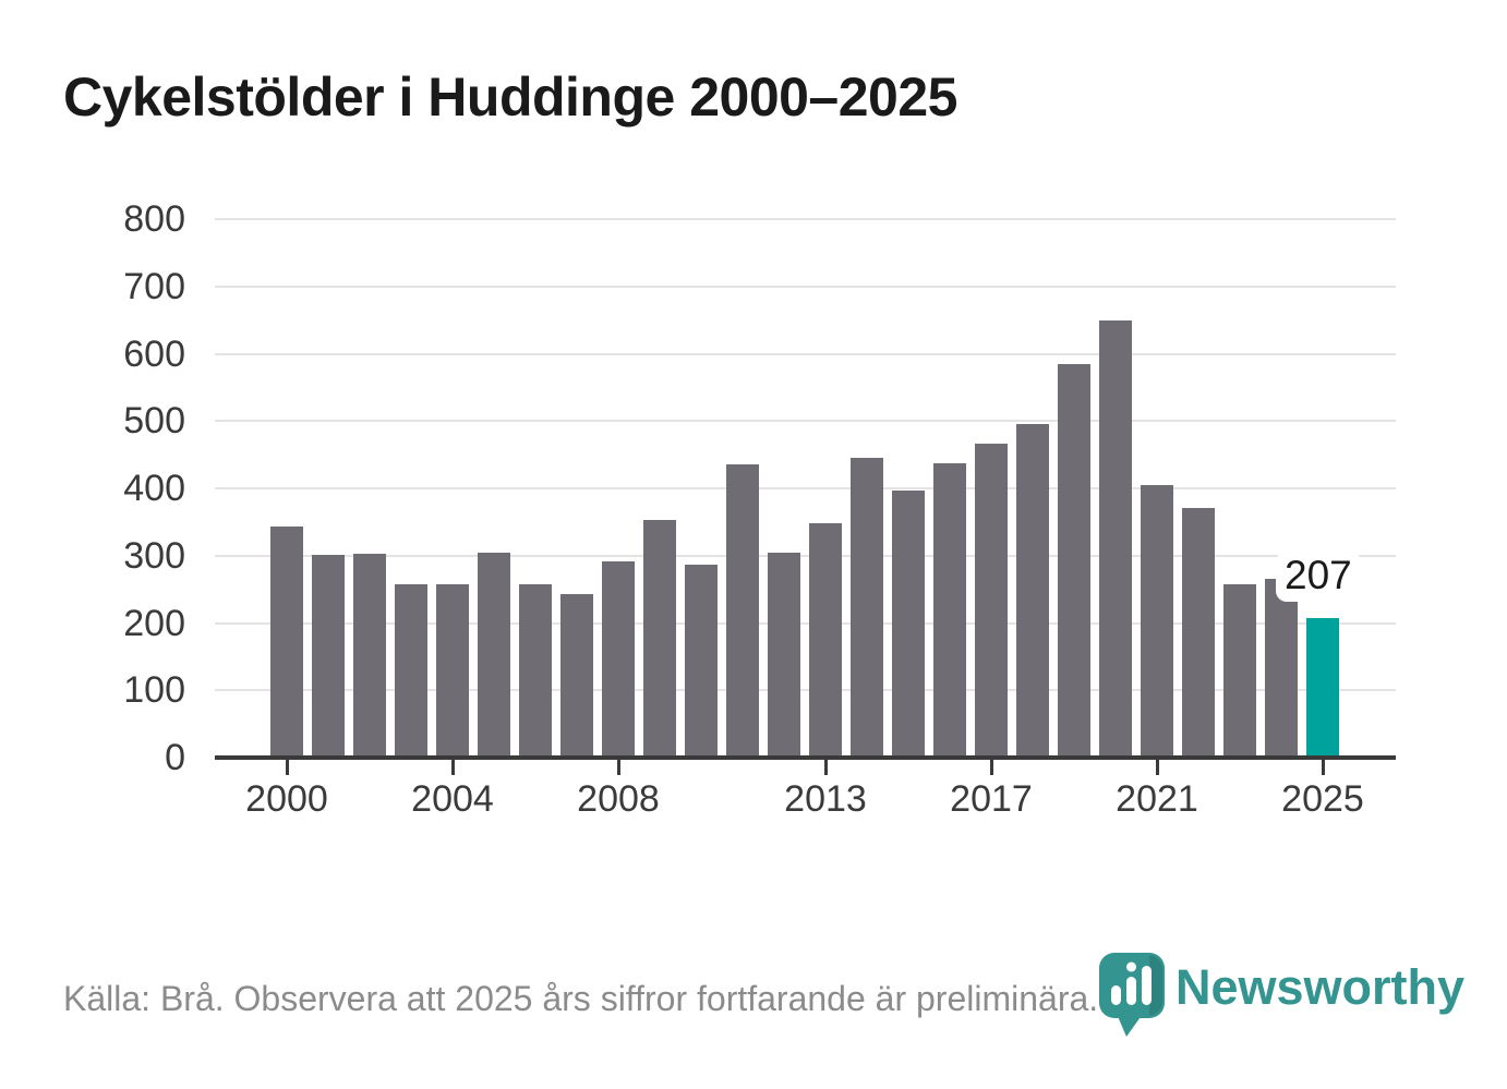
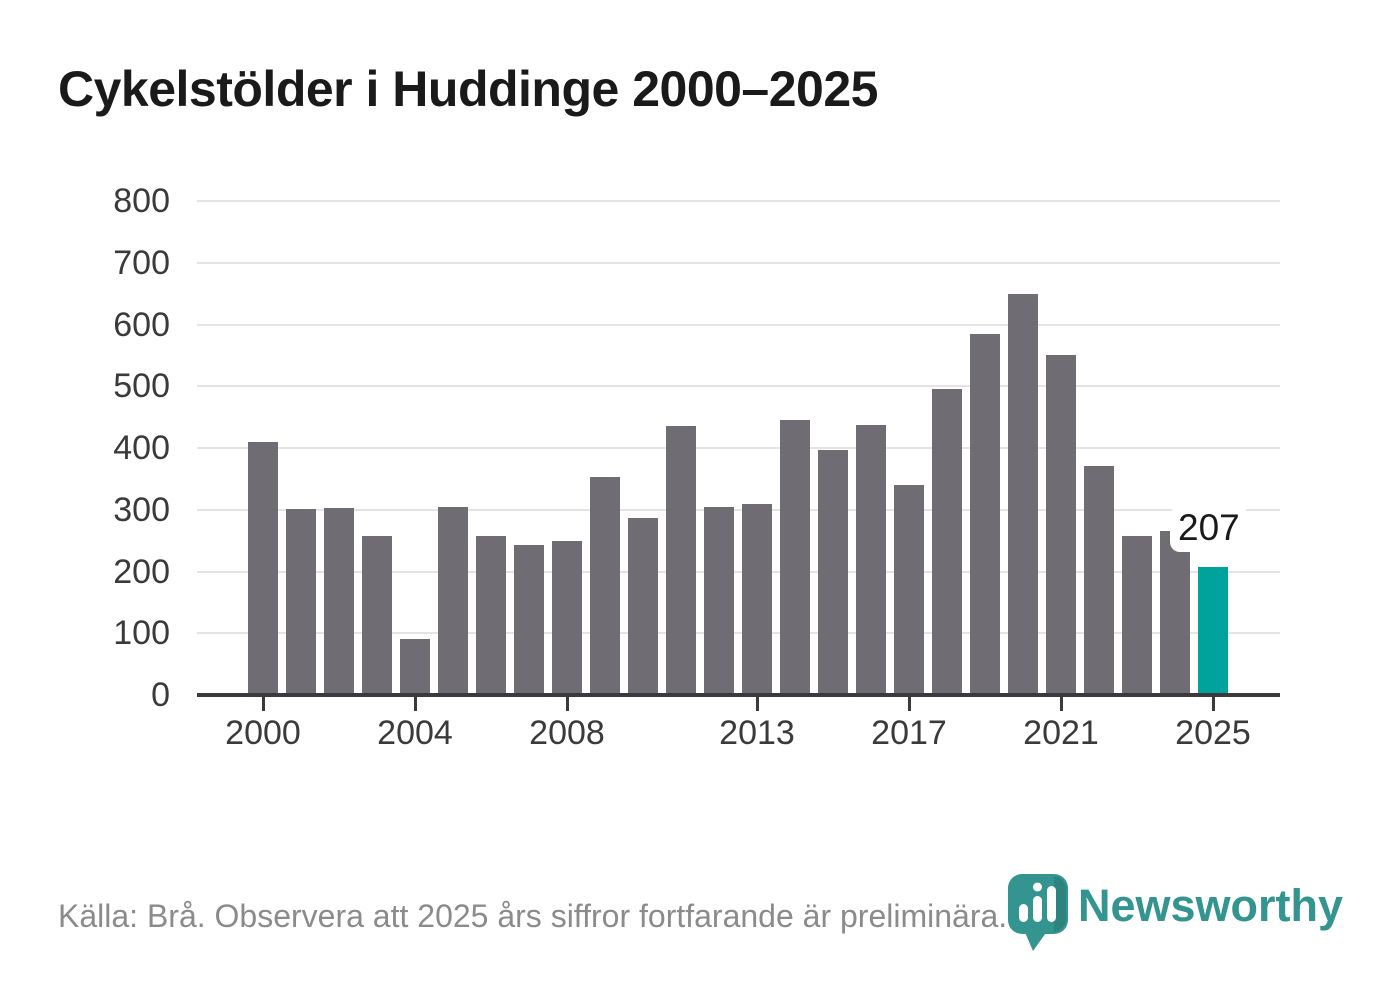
2000: 340 -> 410
2004: 260 -> 90
2008: 290 -> 250
2013: 350 -> 310
2017: 470 -> 340
2021: 400 -> 550
